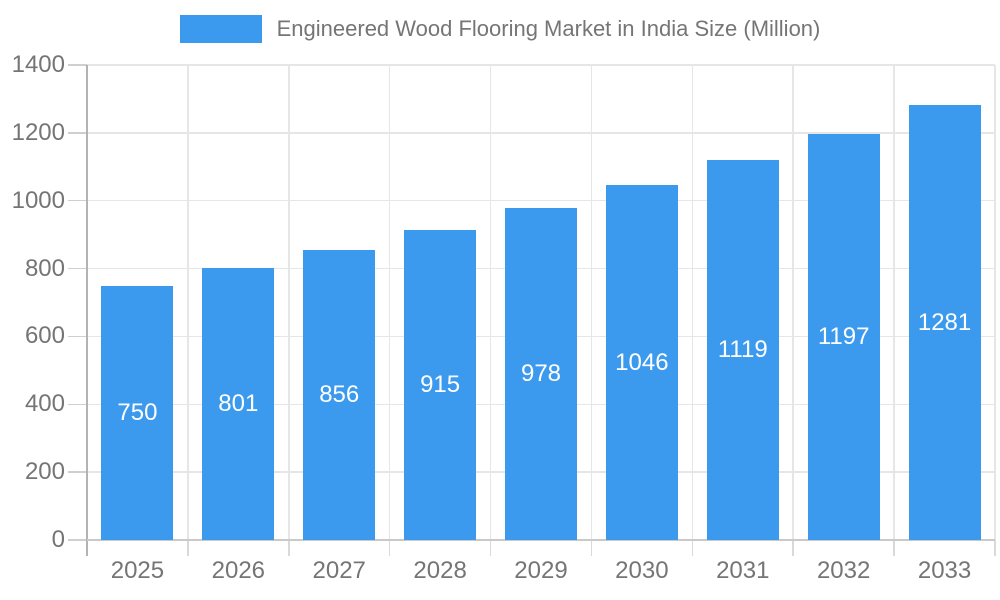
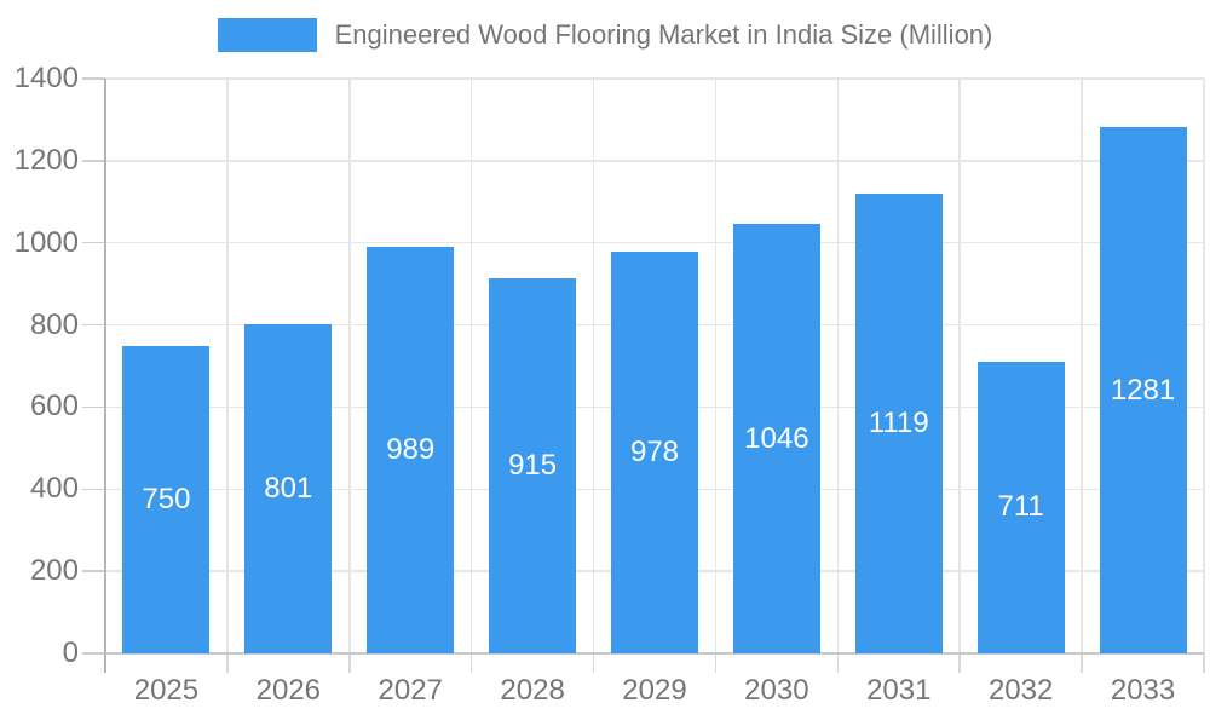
2027: 856 -> 989
2032: 1197 -> 711
